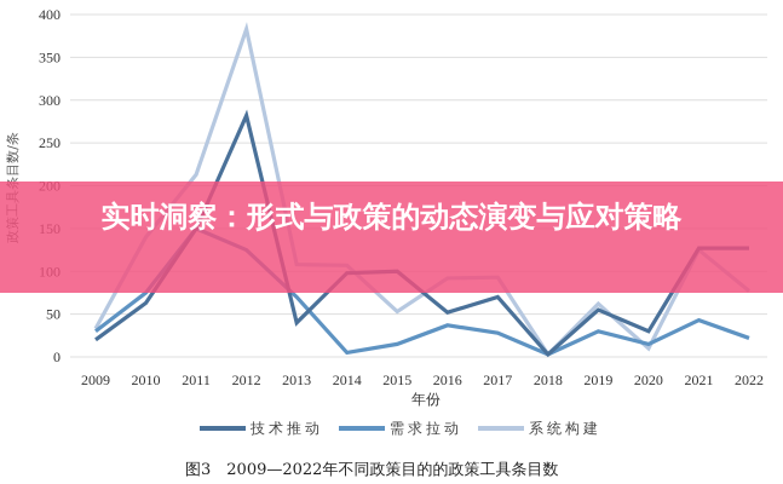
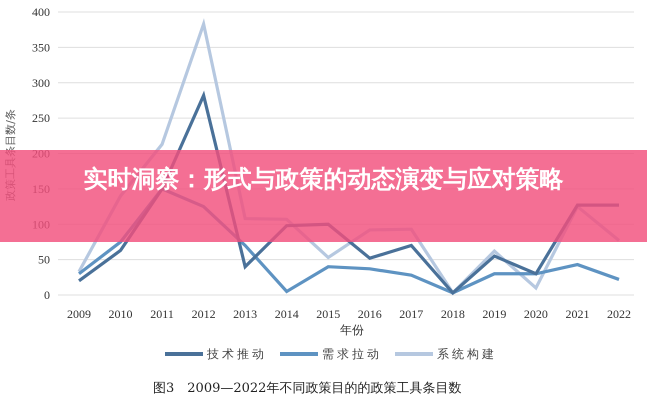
需求拉动/2015: 20 -> 40
需求拉动/2020: 20 -> 30
